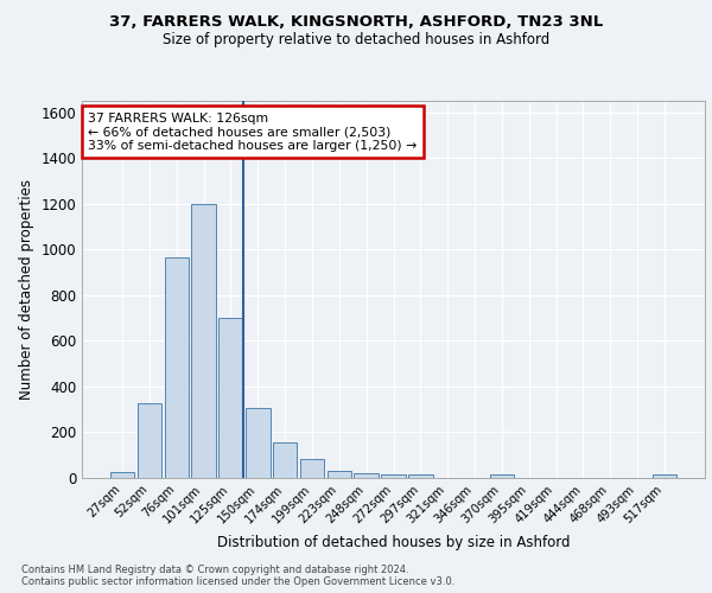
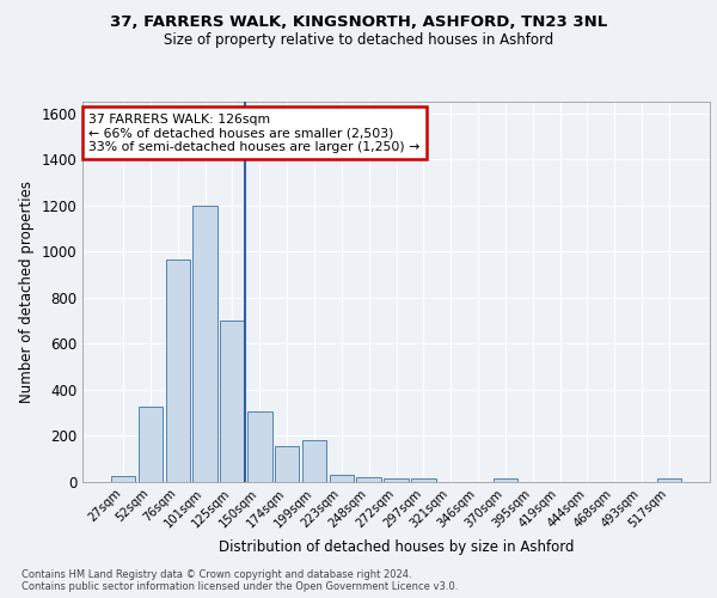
199sqm: 80 -> 180
